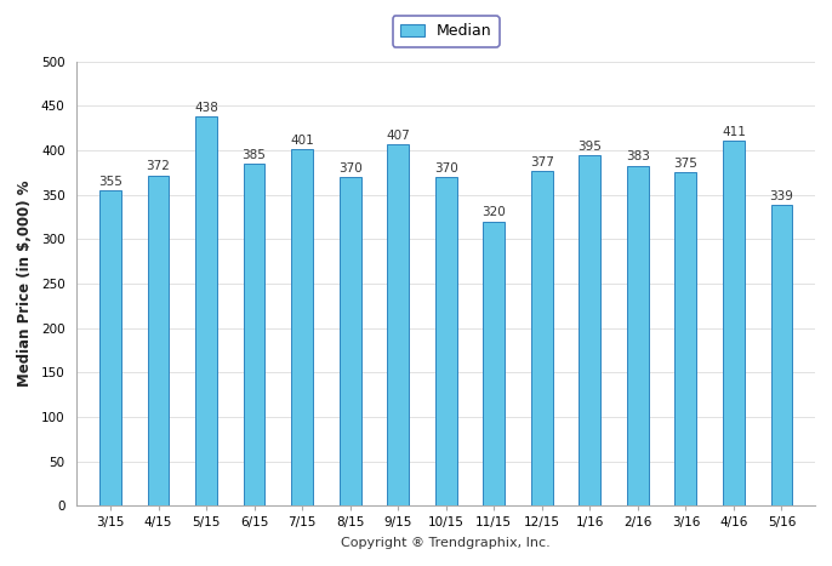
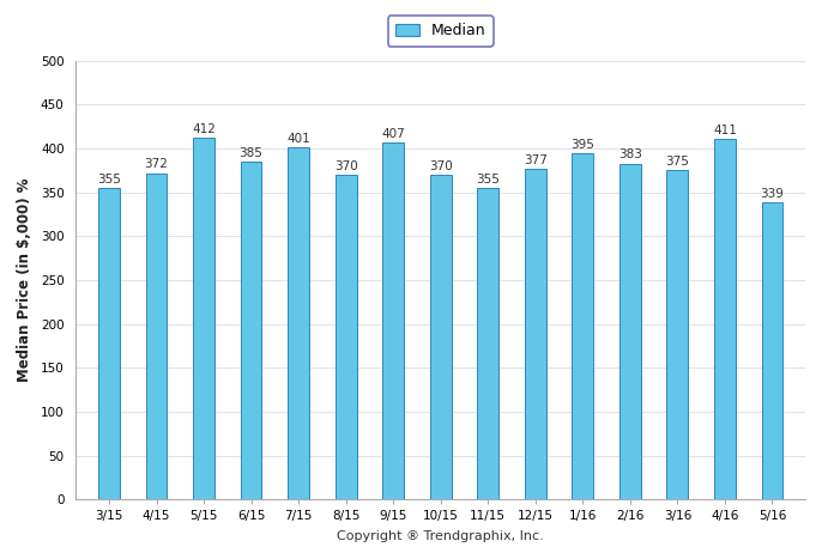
5/15: 438 -> 412
11/15: 320 -> 355
